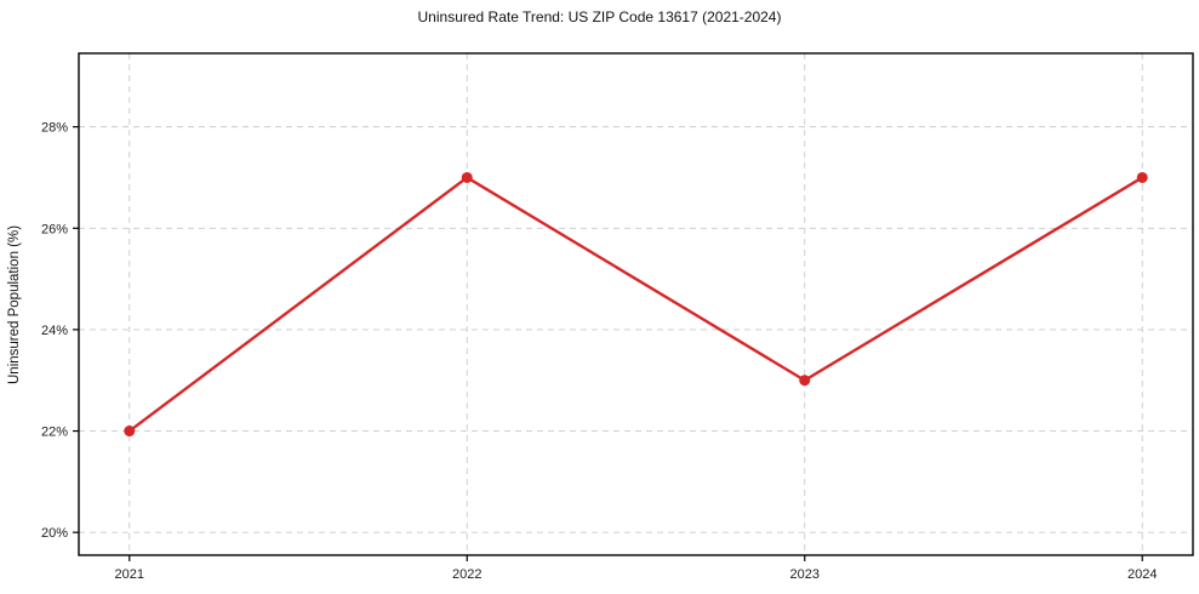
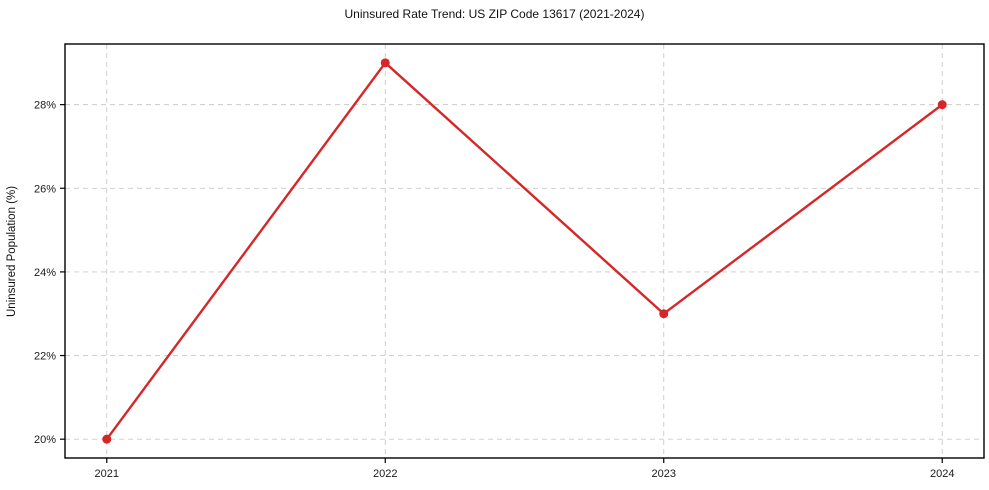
2021: 22% -> 20%
2022: 27% -> 29%
2024: 27% -> 28%
